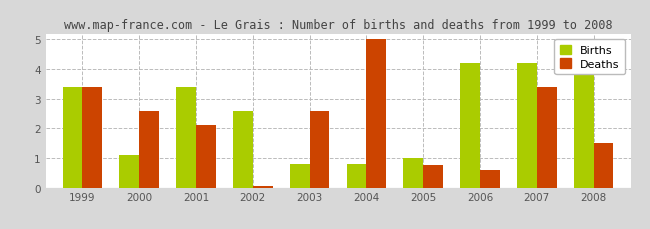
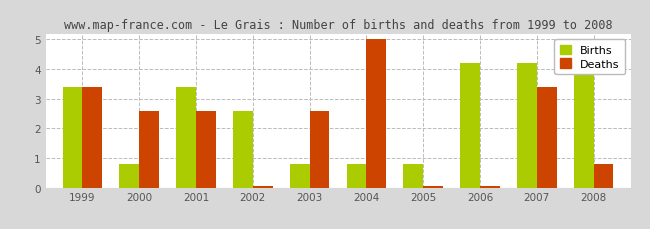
Births/2000: 1.1 -> 0.8
Deaths/2001: 2.10 -> 2.60
Births/2005: 1.0 -> 0.8
Deaths/2005: 0.75 -> 0.05
Deaths/2006: 0.60 -> 0.05
Deaths/2008: 1.50 -> 0.80
